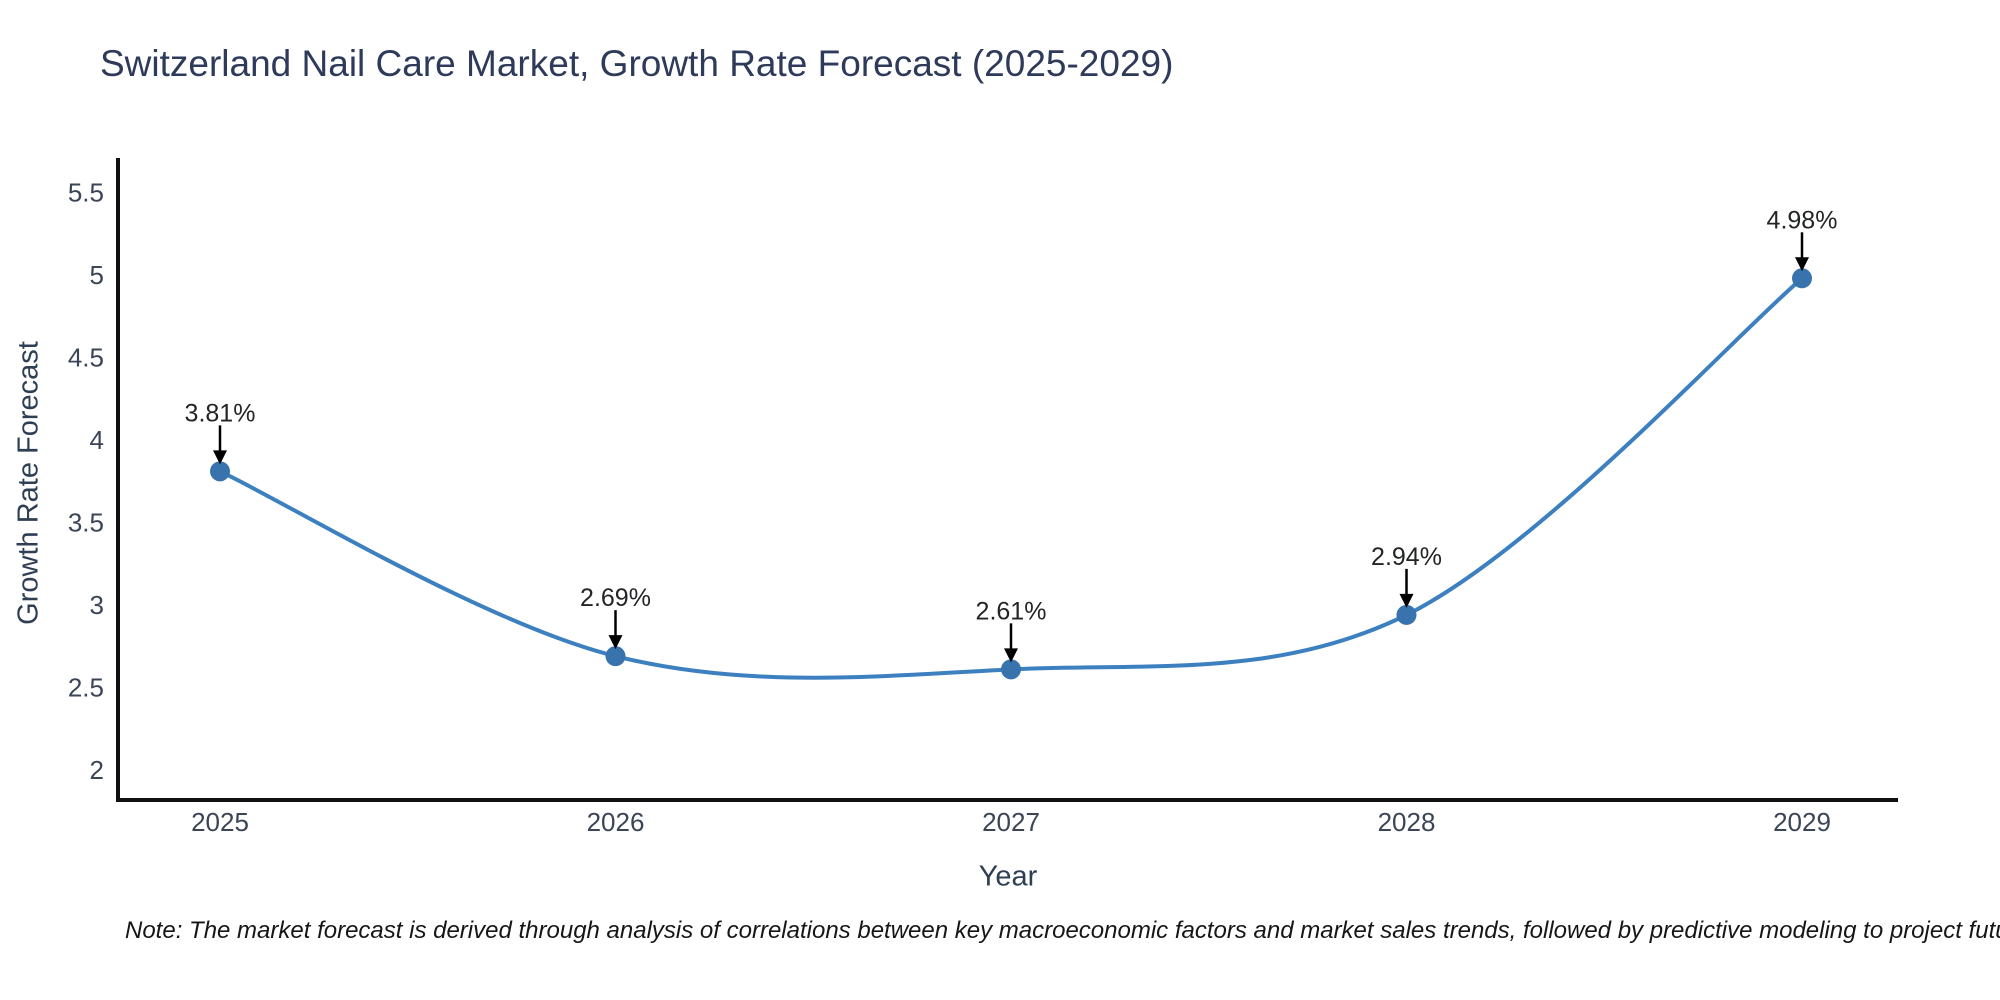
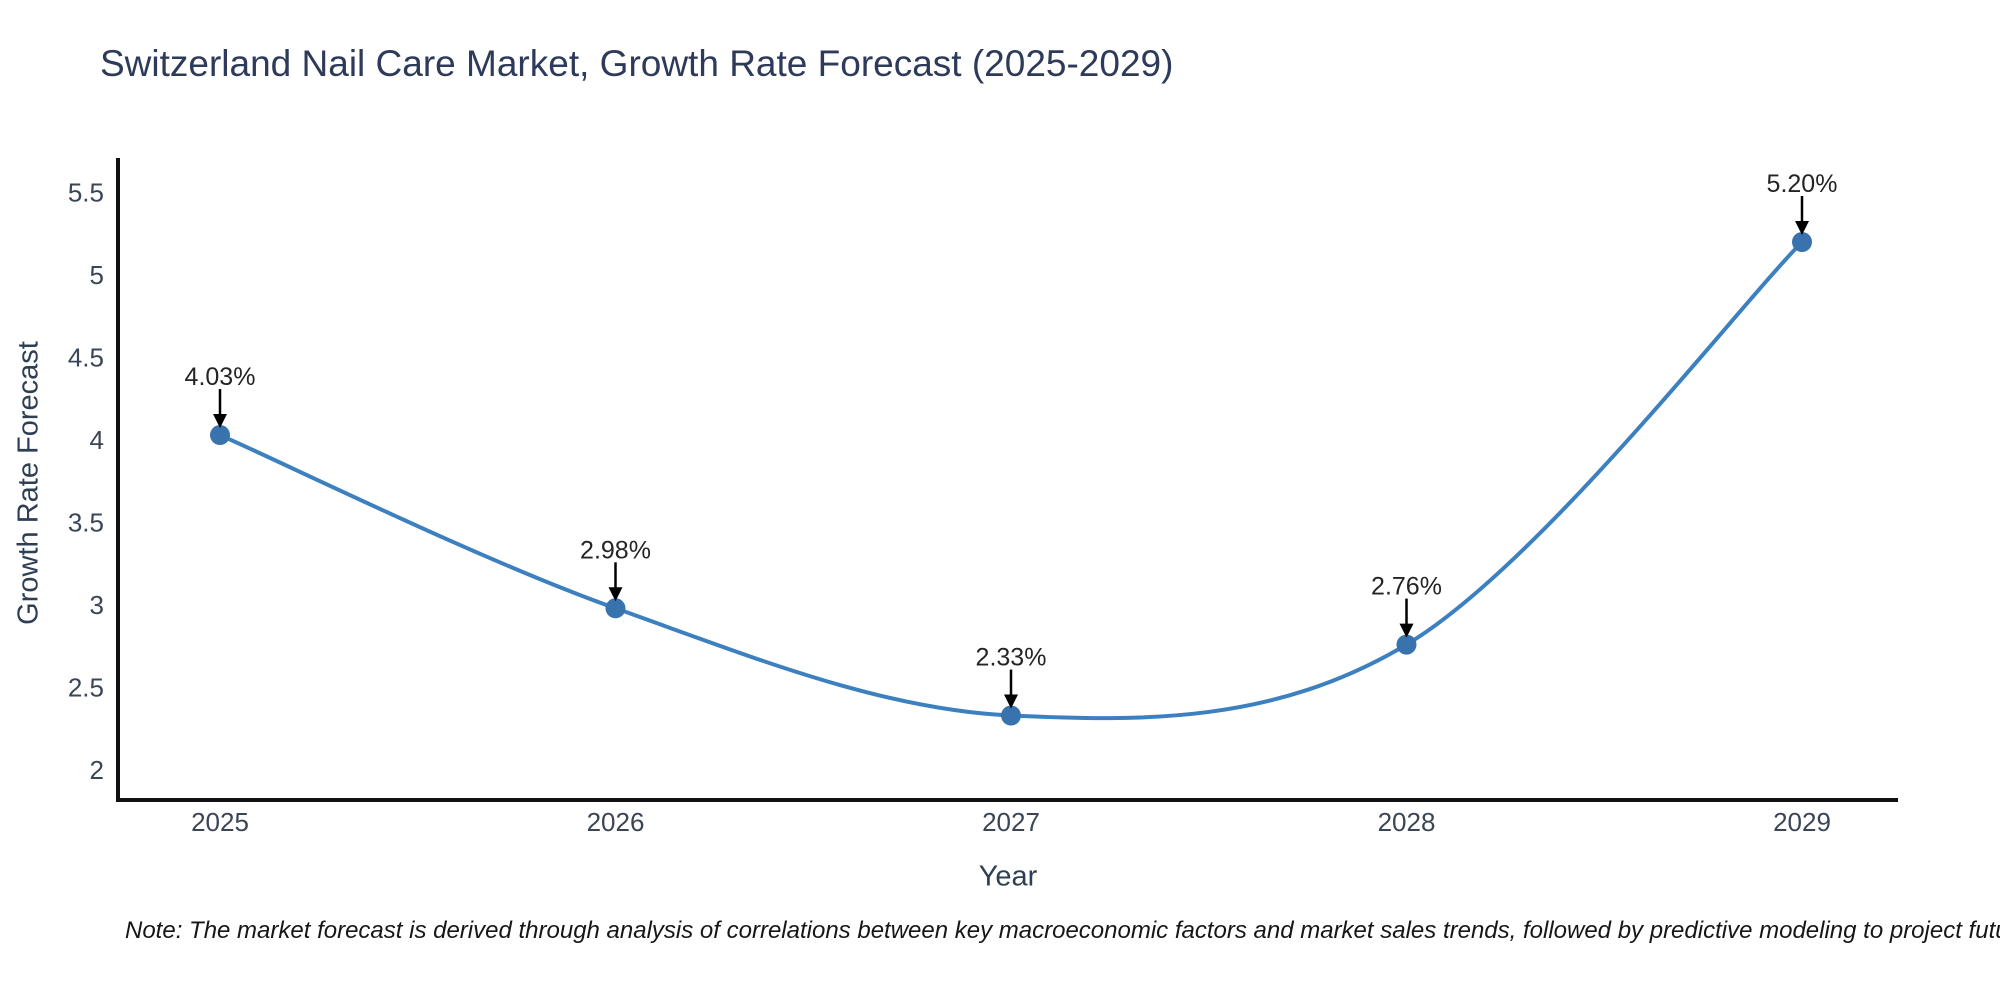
2025: 3.81% -> 4.03%
2026: 2.69% -> 2.98%
2027: 2.61% -> 2.33%
2028: 2.94% -> 2.76%
2029: 4.98% -> 5.20%
